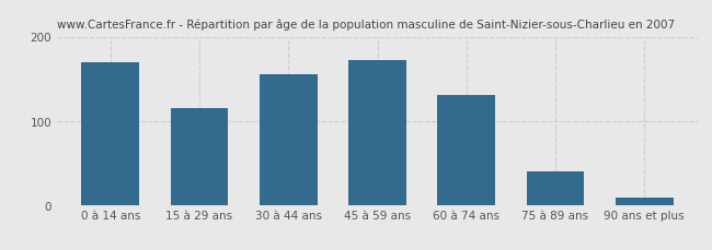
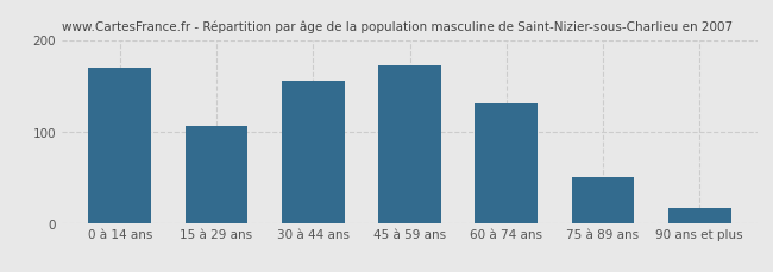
15 à 29 ans: 115 -> 106
75 à 89 ans: 40 -> 50
90 ans et plus: 8 -> 16
